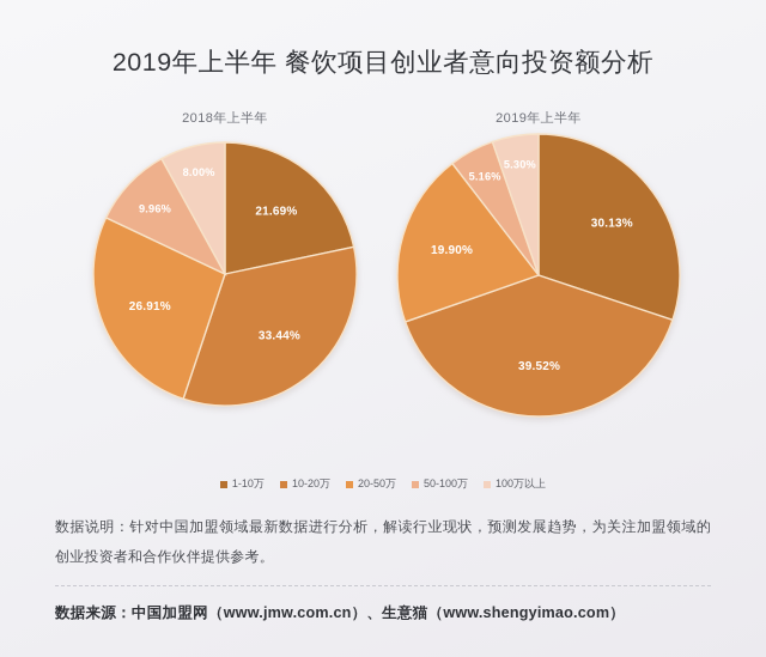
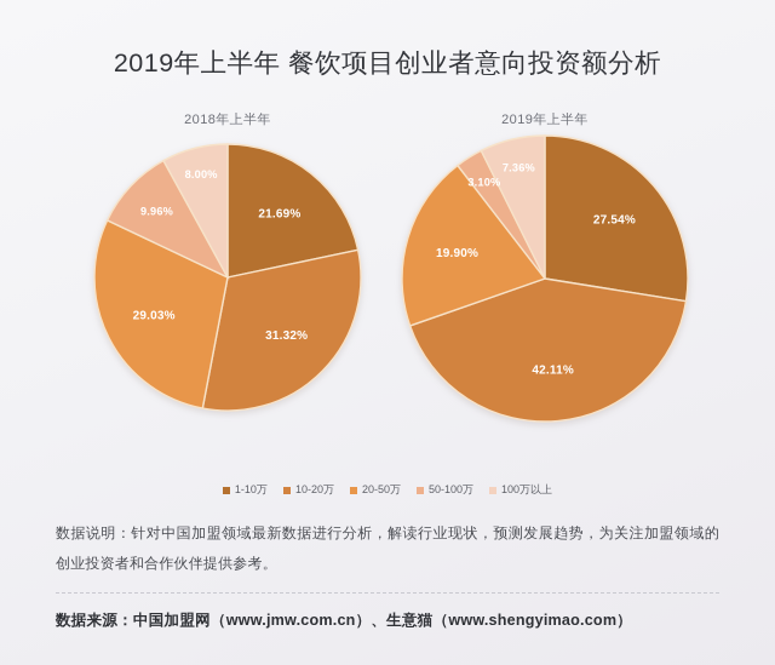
2018年上半年/10-20万: 33.44% -> 31.32%
2018年上半年/20-50万: 26.91% -> 29.03%
2019年上半年/1-10万: 30.13% -> 27.54%
2019年上半年/10-20万: 39.52% -> 42.11%
2019年上半年/50-100万: 5.16% -> 3.10%
2019年上半年/100万以上: 5.30% -> 7.36%
